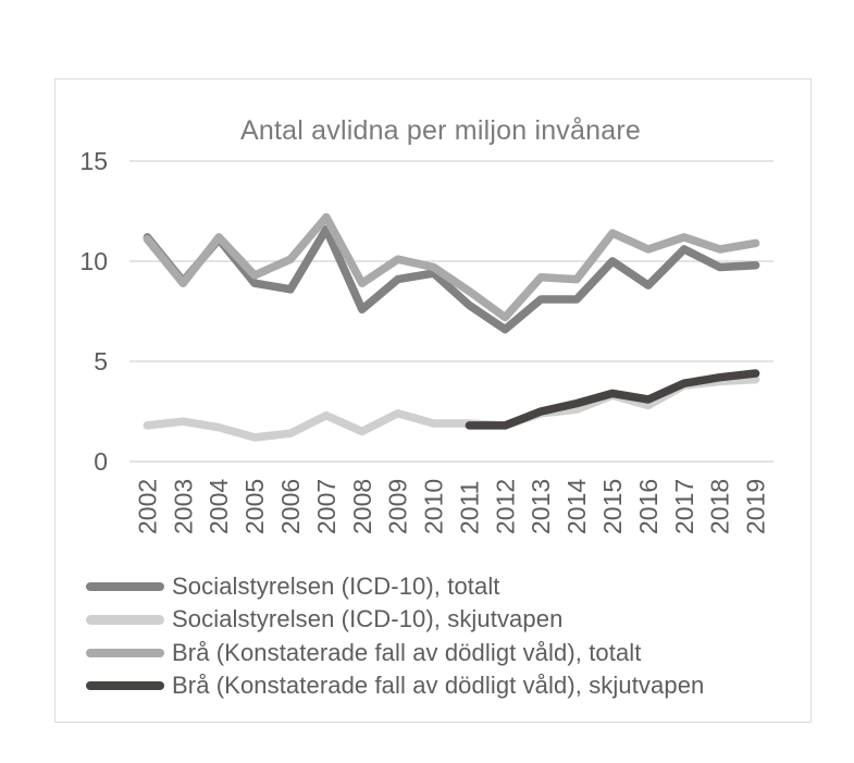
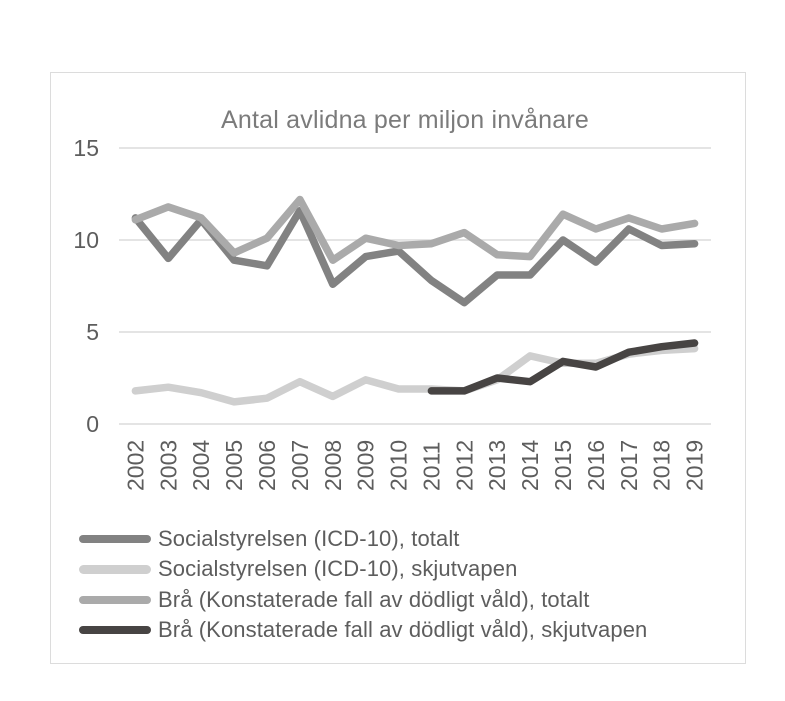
Brå (Konstaterade fall av dödligt våld), totalt/2003: 8.9 -> 11.8
Brå (Konstaterade fall av dödligt våld), totalt/2011: 8.5 -> 9.8
Brå (Konstaterade fall av dödligt våld), totalt/2012: 7.2 -> 10.4
Socialstyrelsen (ICD-10), skjutvapen/2014: 2.6 -> 3.7
Brå (Konstaterade fall av dödligt våld), skjutvapen/2014: 2.9 -> 2.3
Socialstyrelsen (ICD-10), skjutvapen/2016: 2.8 -> 3.3
